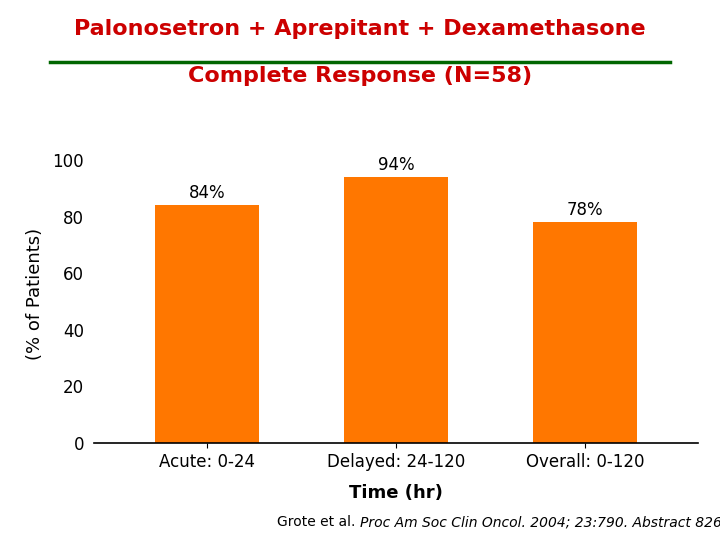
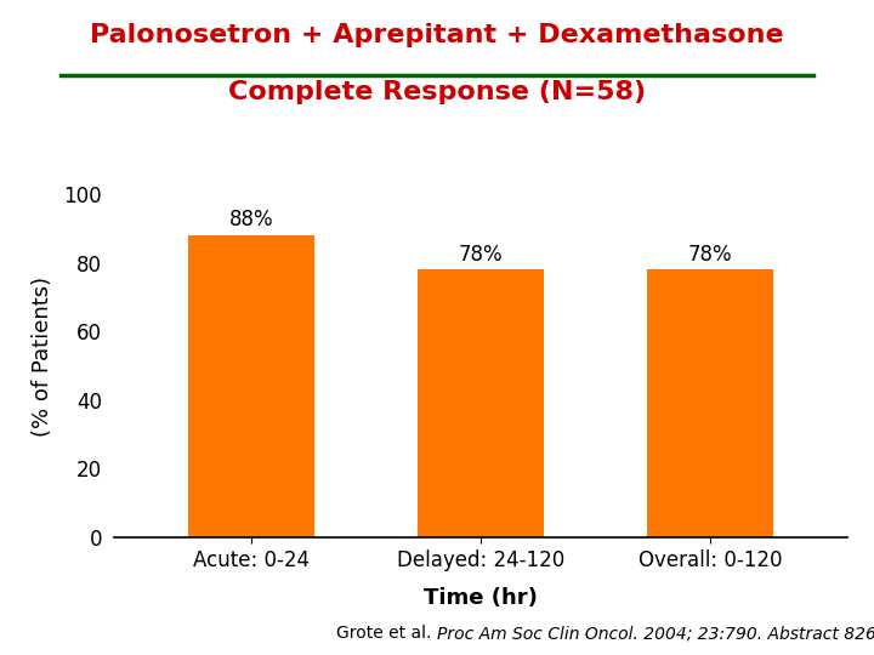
Acute: 0-24: 84% -> 88%
Delayed: 24-120: 94% -> 78%
